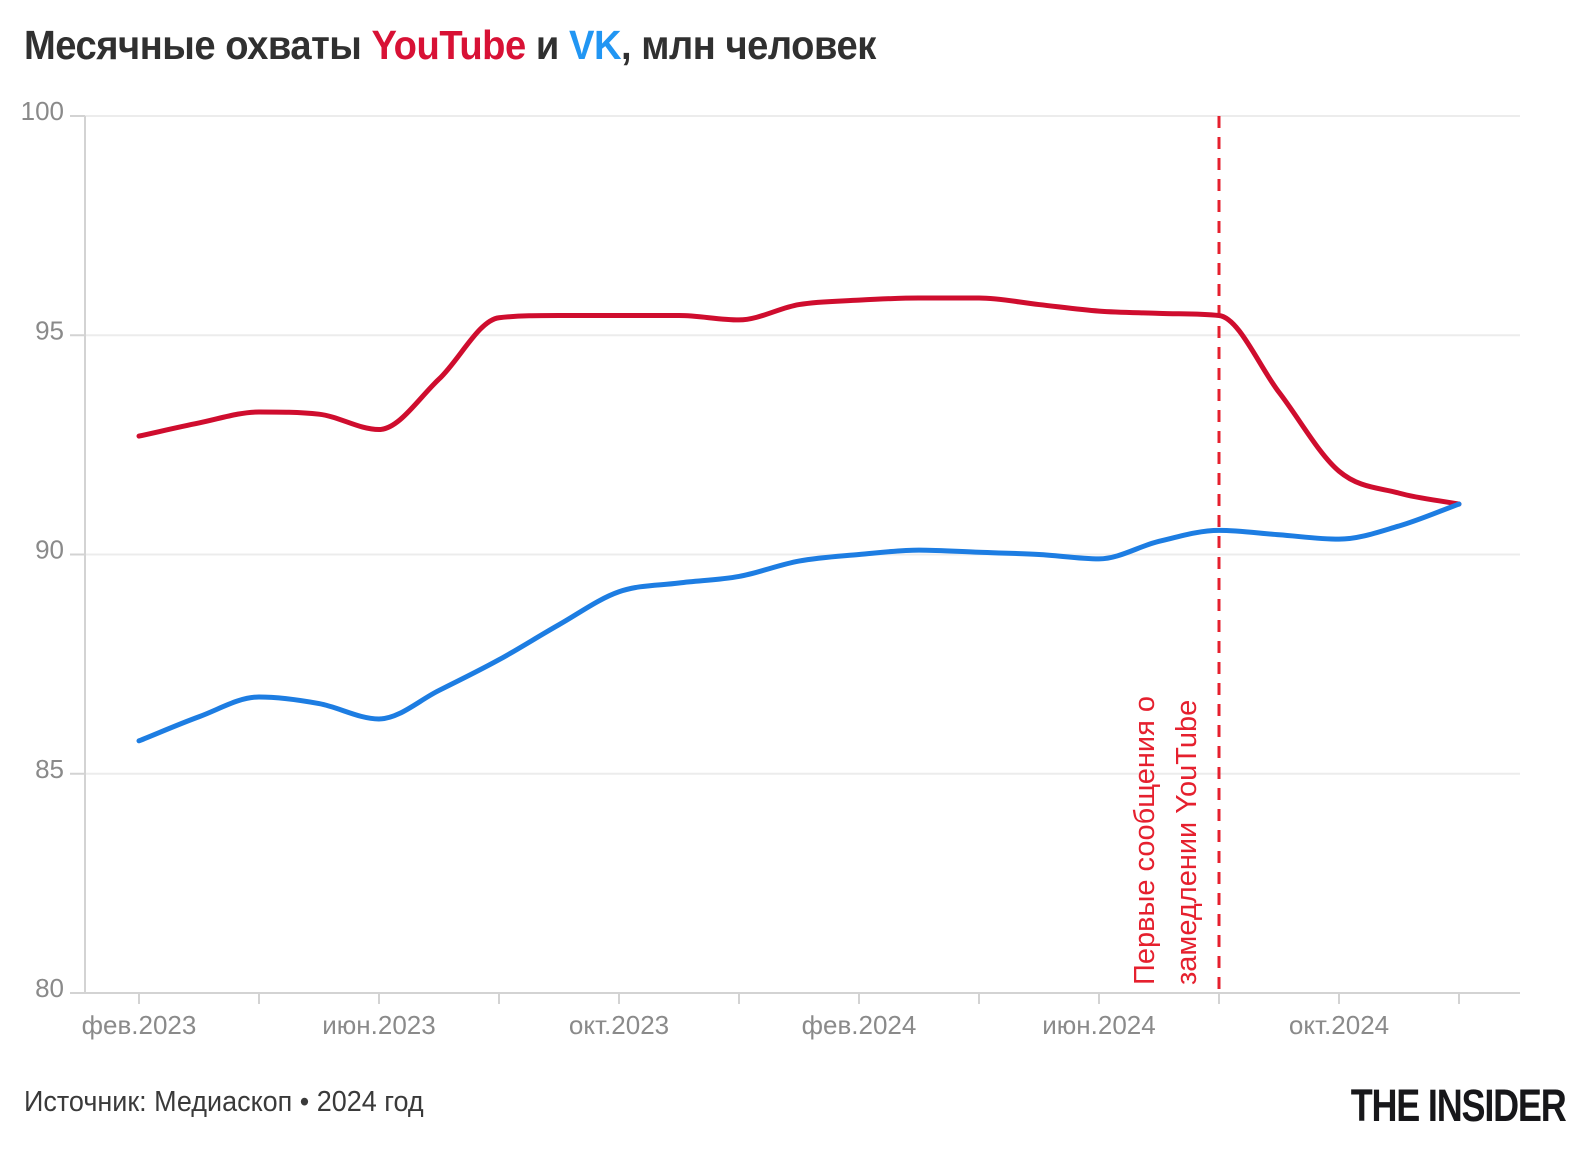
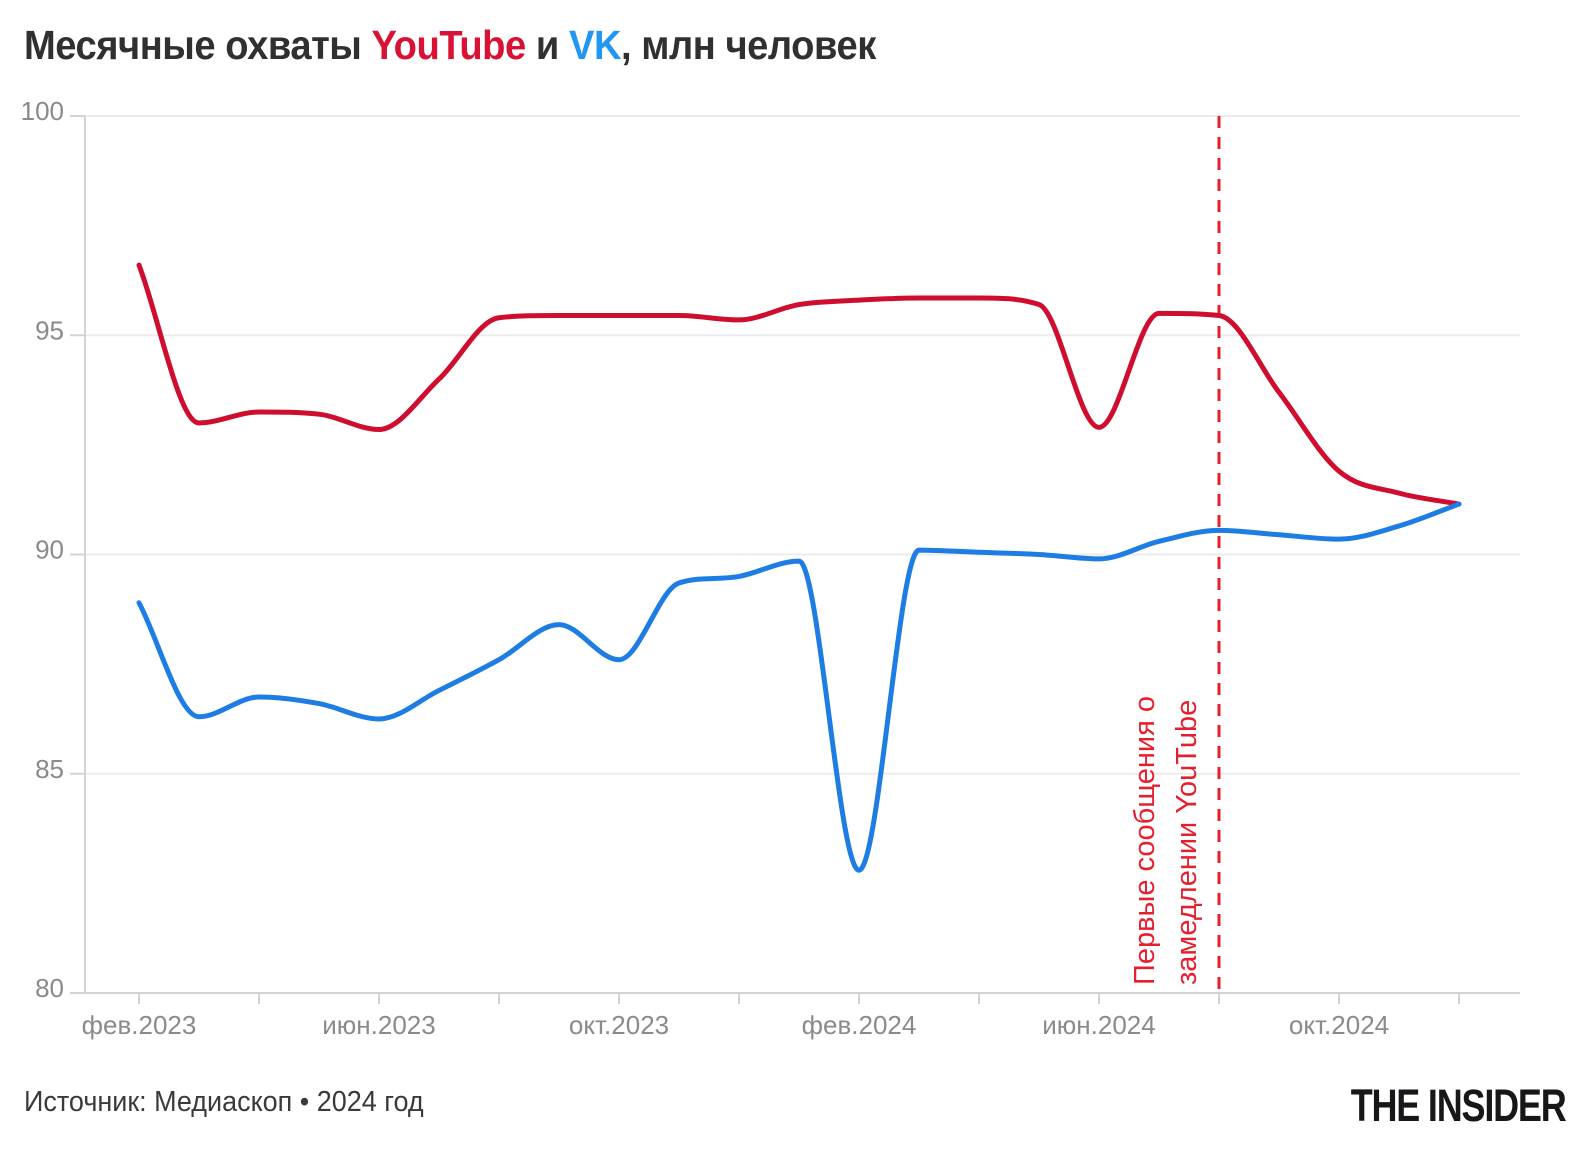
YouTube/фев.2023: 92.7 -> 96.6
VK/фев.2023: 85.8 -> 88.9
VK/окт.2023: 89.2 -> 87.6
VK/фев.2024: 90.0 -> 82.8
YouTube/июн.2024: 95.5 -> 92.9
